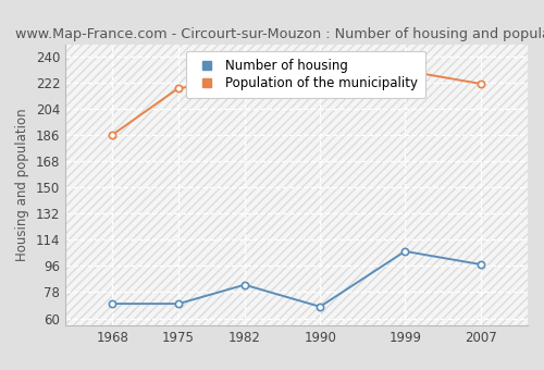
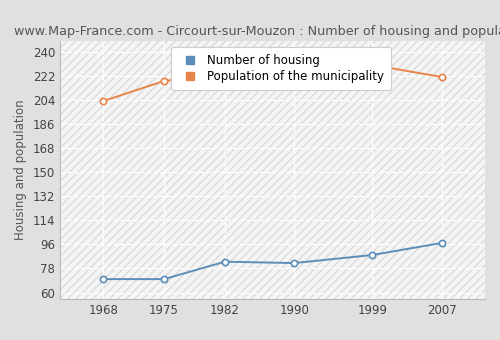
Population of the municipality/1968: 186 -> 203
Number of housing/1990: 68 -> 82
Number of housing/1999: 106 -> 88
